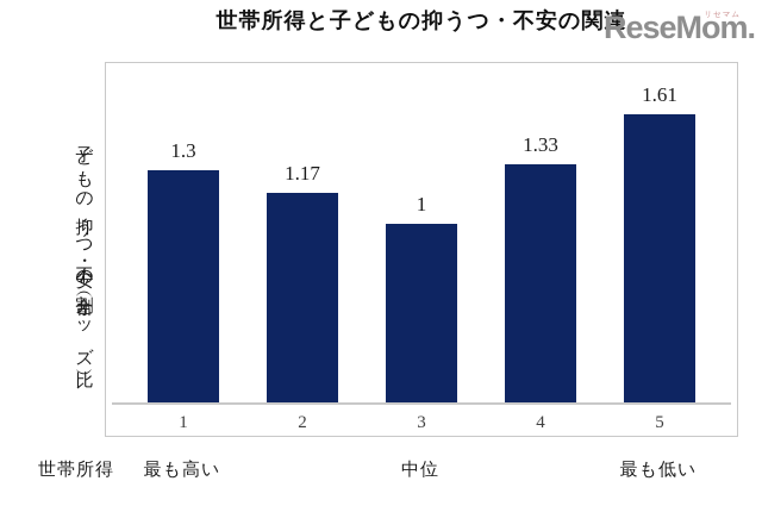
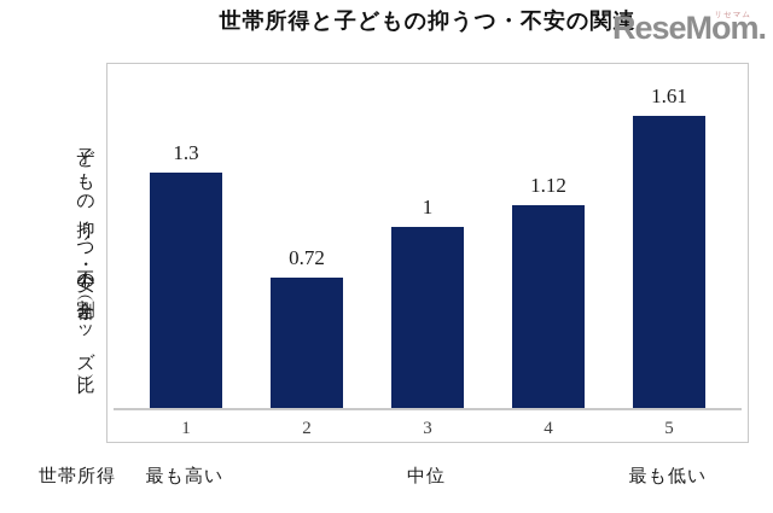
2: 1.17 -> 0.72
4: 1.33 -> 1.12
